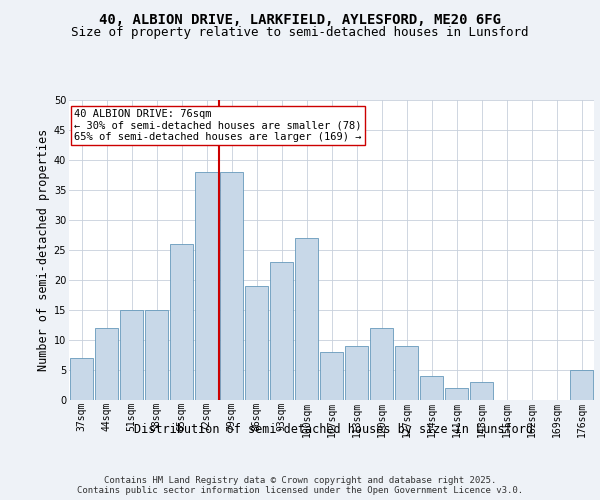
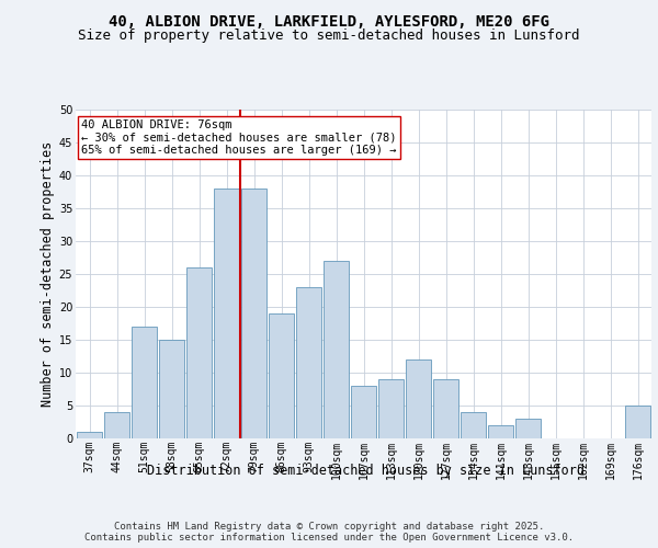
37sqm: 7 -> 1
44sqm: 12 -> 4
51sqm: 15 -> 17
